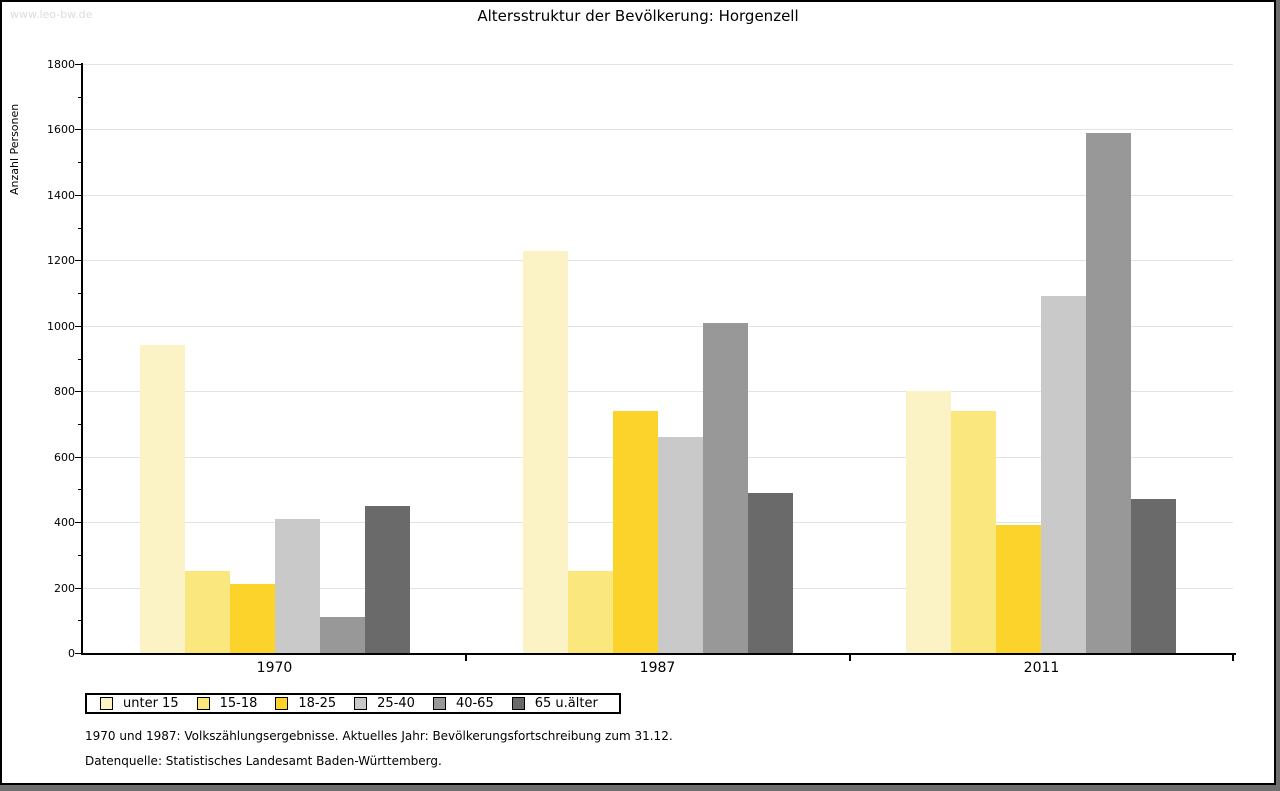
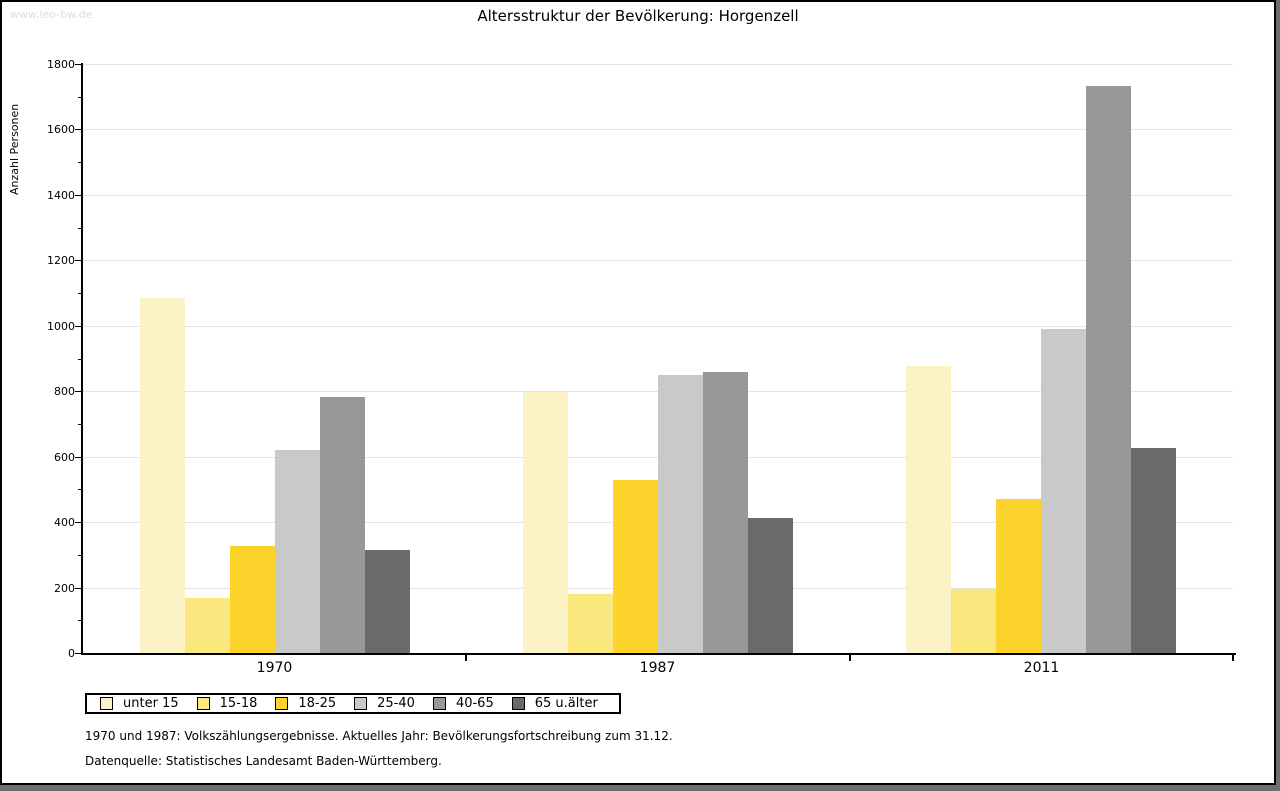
unter 15/1970: 940 -> 1080
15-18/1970: 250 -> 170
18-25/1970: 210 -> 330
25-40/1970: 410 -> 620
40-65/1970: 110 -> 780
65 u.älter/1970: 450 -> 310
unter 15/1987: 1230 -> 800
15-18/1987: 250 -> 180
18-25/1987: 740 -> 530
25-40/1987: 660 -> 850
40-65/1987: 1010 -> 860
65 u.älter/1987: 490 -> 410
unter 15/2011: 800 -> 880
15-18/2011: 740 -> 200
18-25/2011: 390 -> 470
25-40/2011: 1090 -> 990
40-65/2011: 1590 -> 1730
65 u.älter/2011: 470 -> 620
